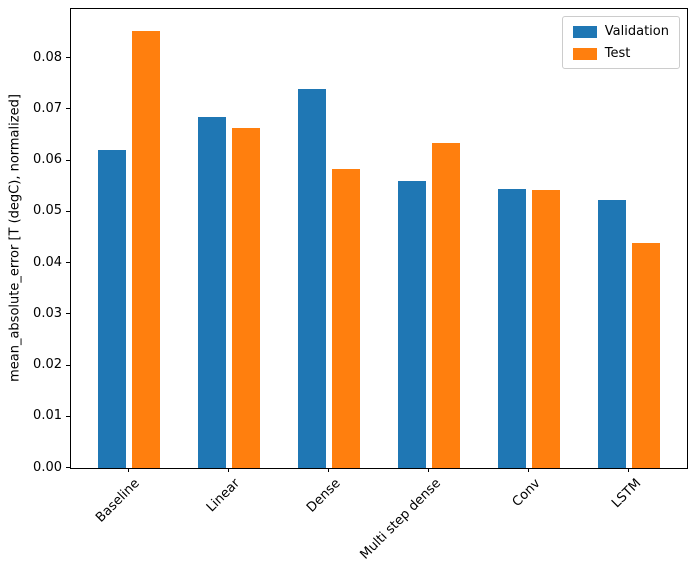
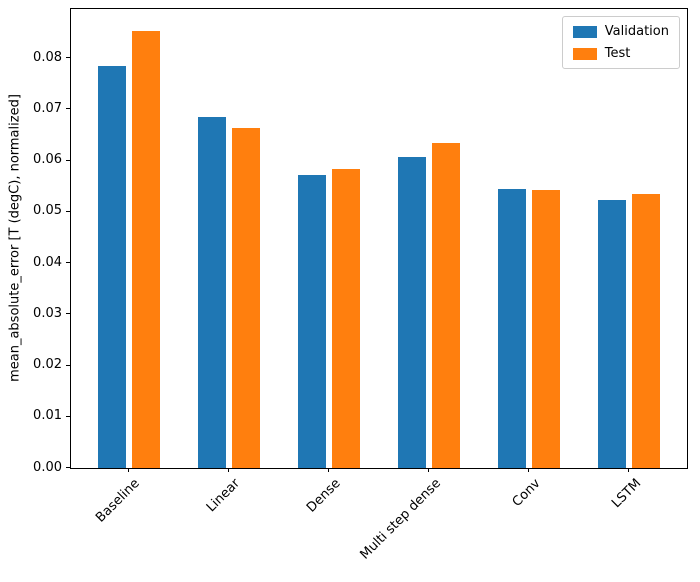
Validation/Baseline: 0.062 -> 0.079
Validation/Dense: 0.074 -> 0.057
Validation/Multi step dense: 0.056 -> 0.061
Test/LSTM: 0.044 -> 0.053
